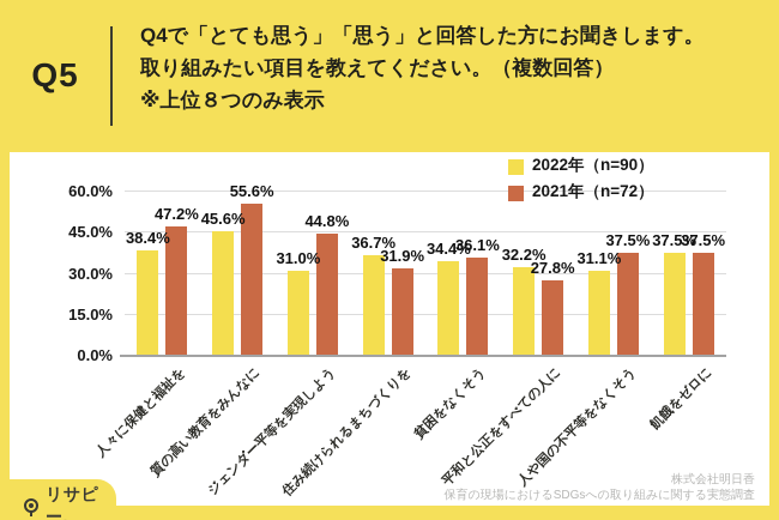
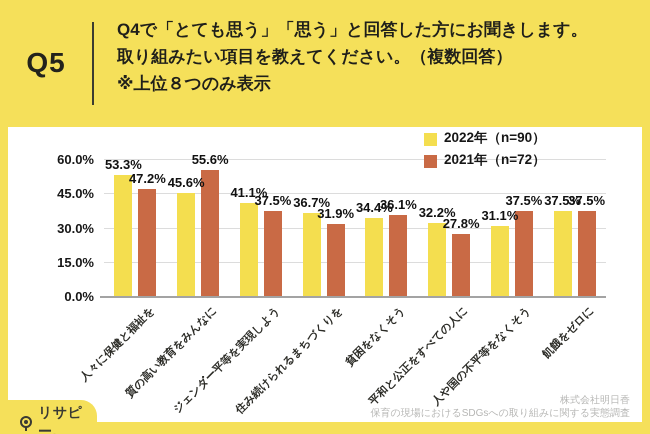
2022年（n=90）/人々に保健と福祉を: 38.4% -> 53.3%
2022年（n=90）/ジェンダー平等を実現しよう: 31.0% -> 41.1%
2021年（n=72）/ジェンダー平等を実現しよう: 44.8% -> 37.5%
